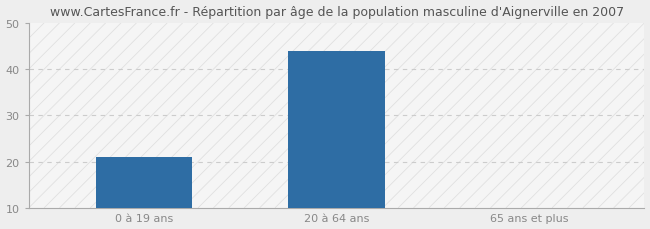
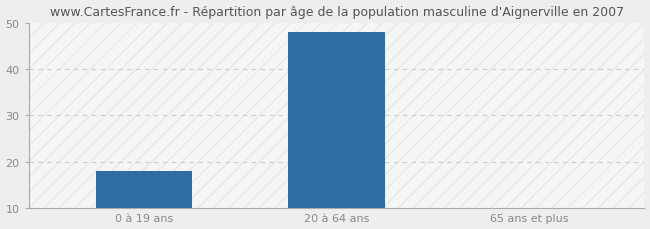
0 à 19 ans: 21 -> 18
20 à 64 ans: 44 -> 48
